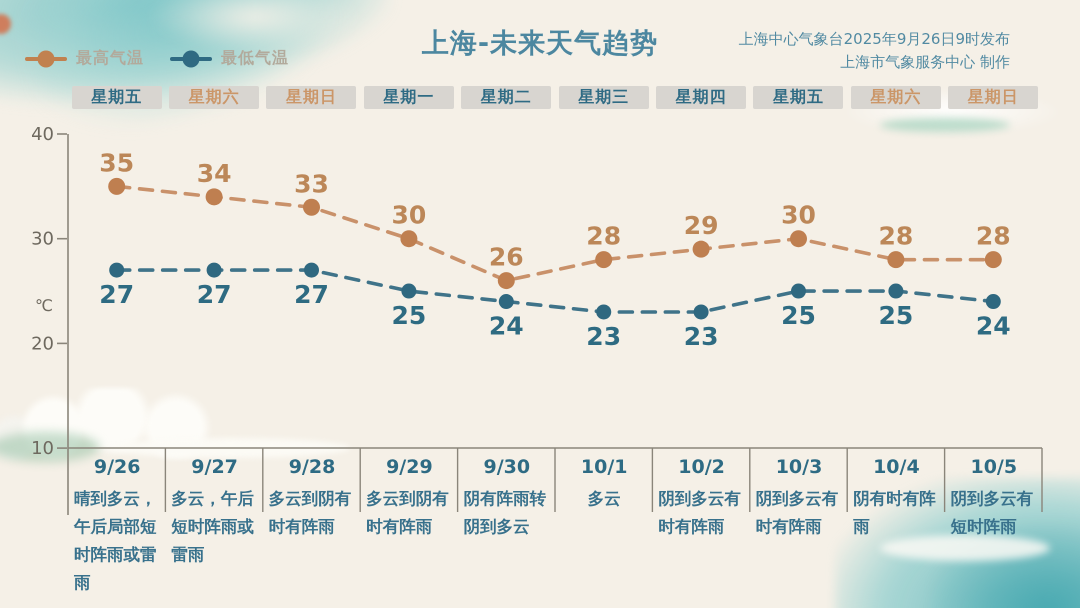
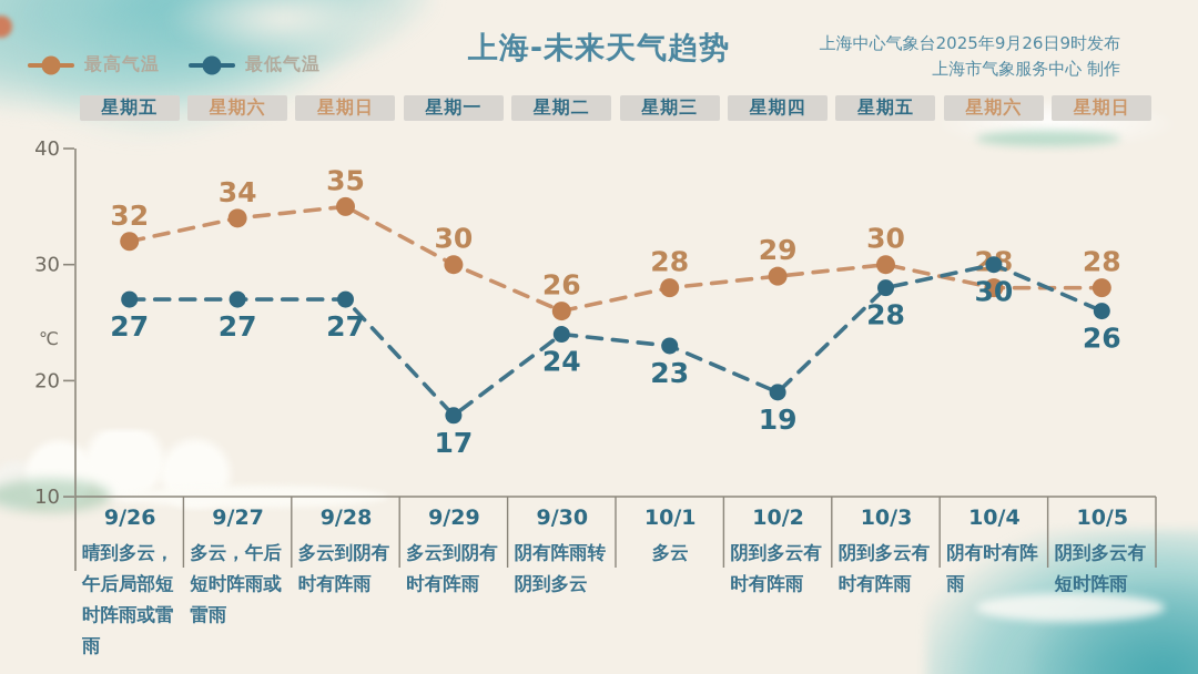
最高气温/9/26: 35 -> 32
最高气温/9/28: 33 -> 35
最低气温/9/29: 25 -> 17
最低气温/10/2: 23 -> 19
最低气温/10/3: 25 -> 28
最低气温/10/4: 25 -> 30
最低气温/10/5: 24 -> 26
